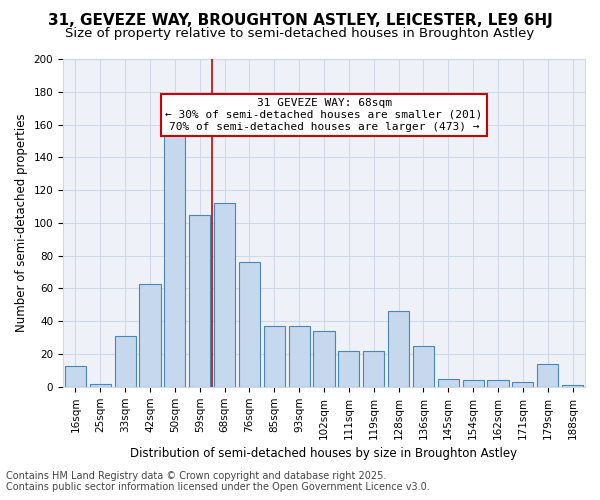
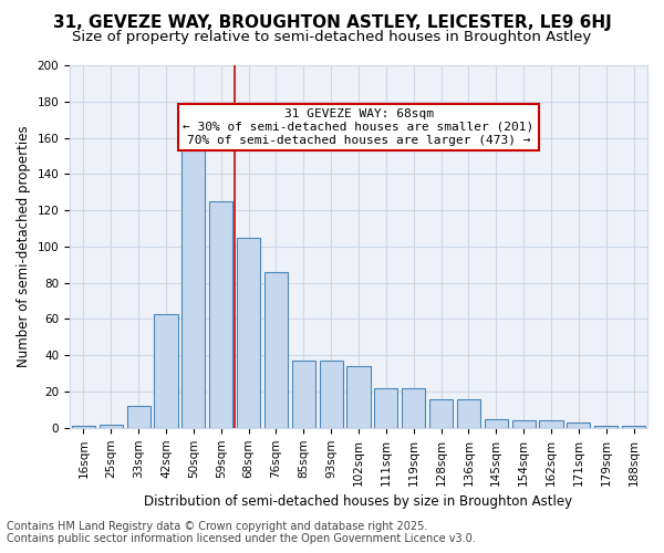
16sqm: 13 -> 1
33sqm: 31 -> 12
59sqm: 105 -> 125
68sqm: 112 -> 105
76sqm: 76 -> 86
128sqm: 46 -> 16
136sqm: 25 -> 16
179sqm: 14 -> 1
